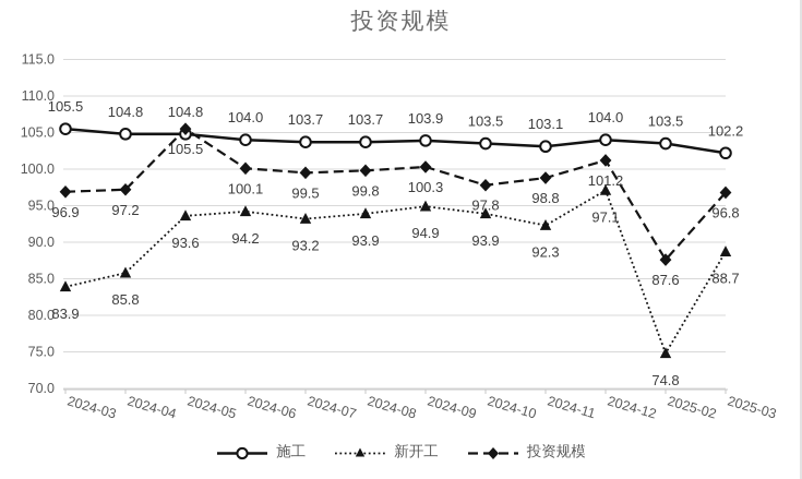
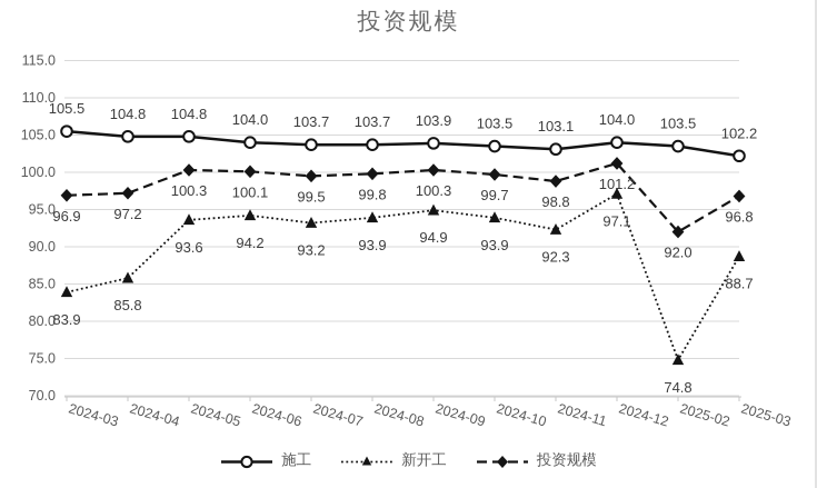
投资规模/2024-05: 105.5 -> 100.3
投资规模/2024-10: 97.8 -> 99.7
投资规模/2025-02: 87.6 -> 92.0
